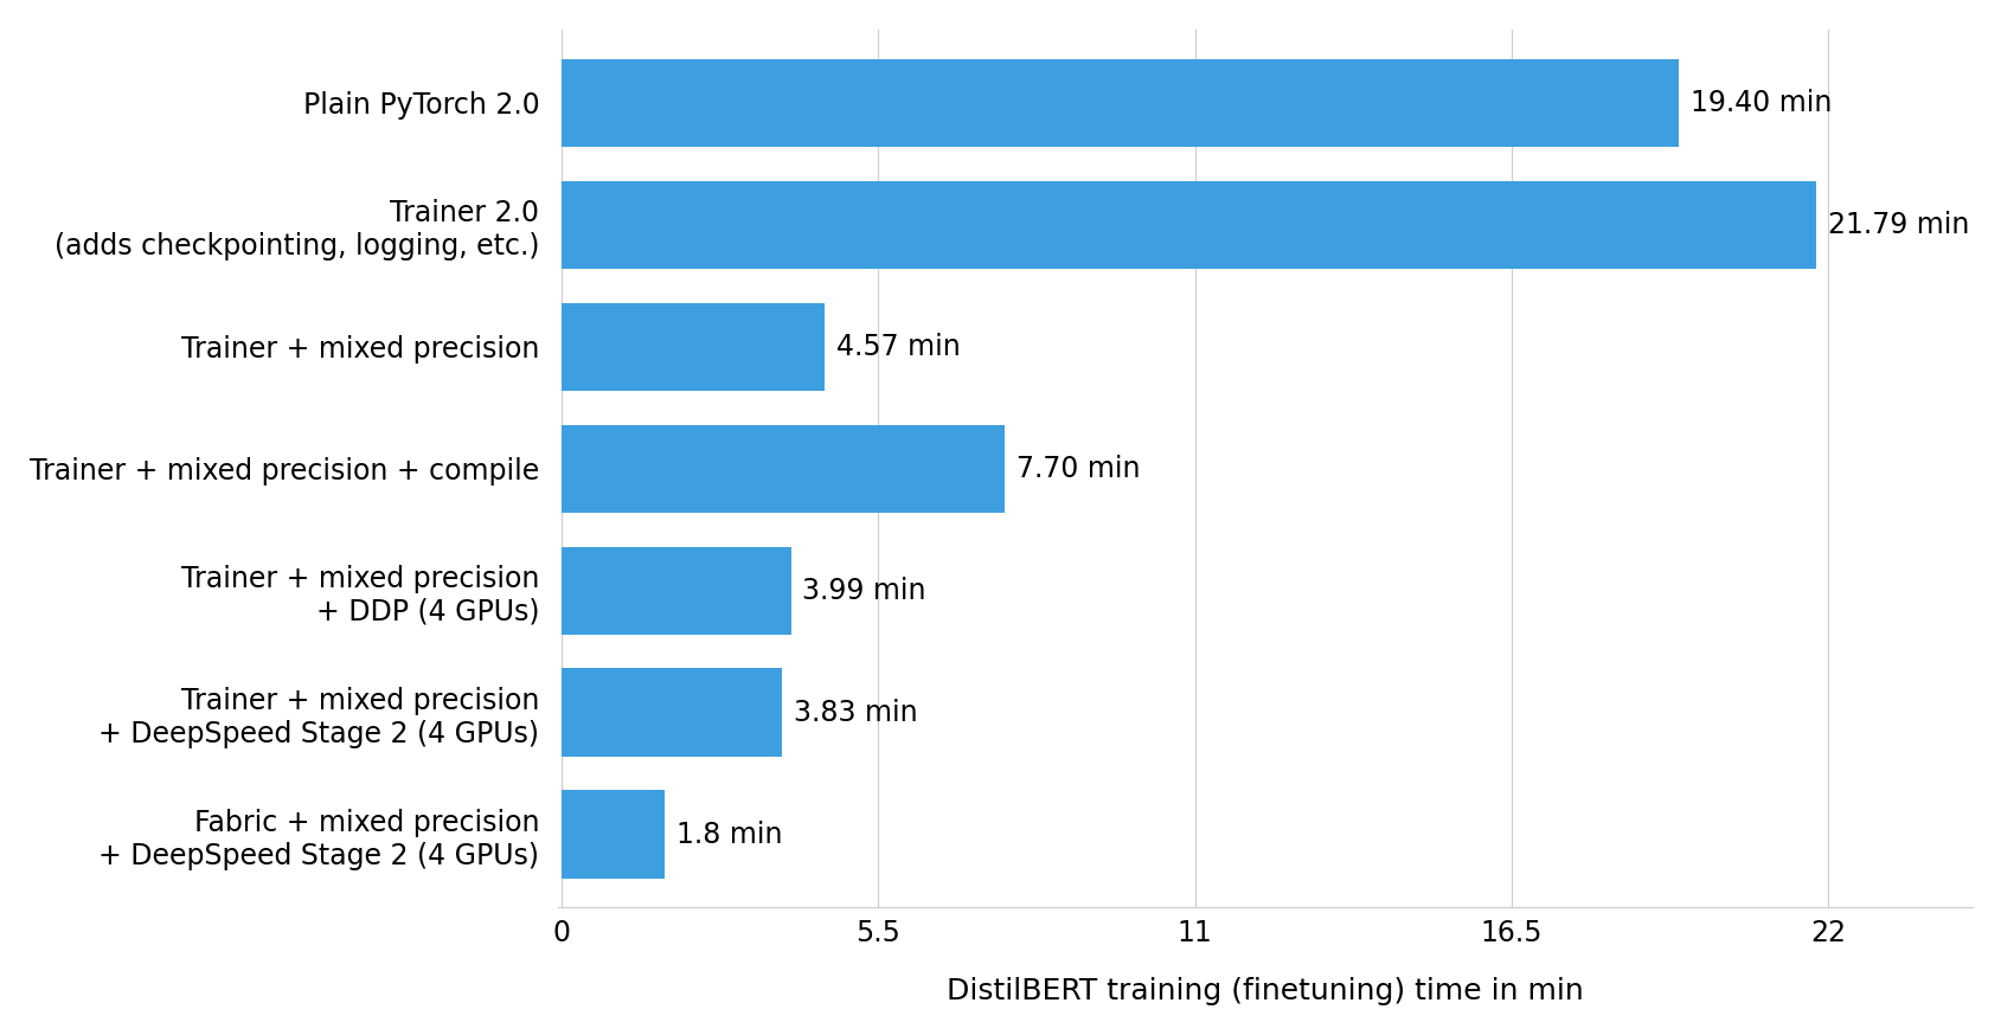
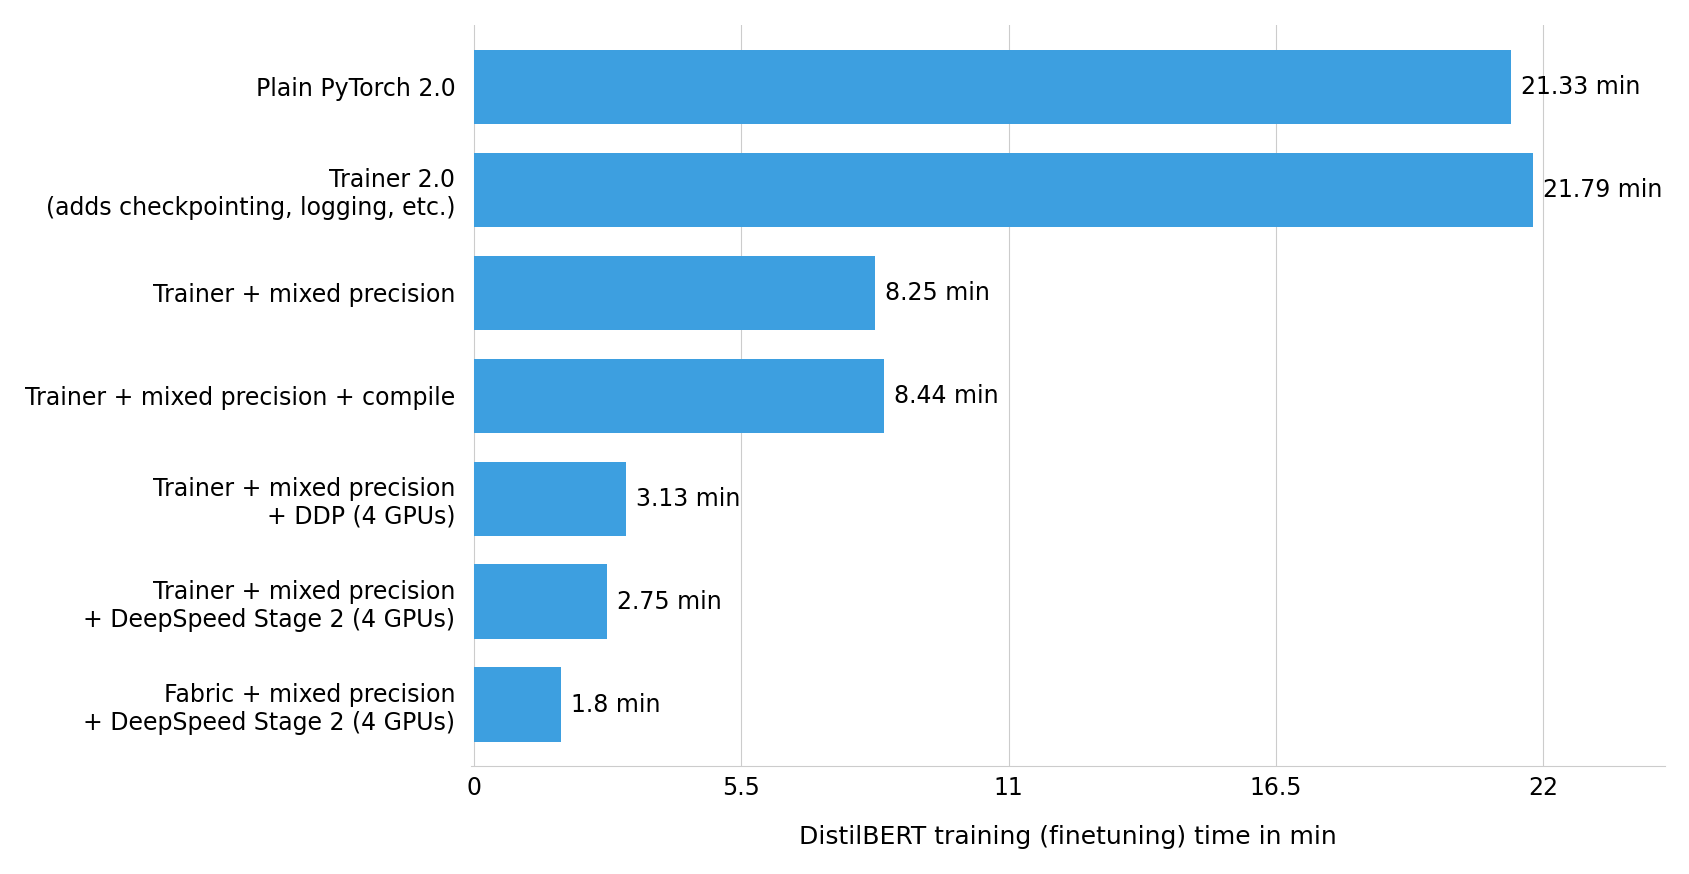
Plain PyTorch 2.0: 19.40 -> 21.33
Trainer + mixed precision: 4.57 -> 8.25
Trainer + mixed precision + compile: 7.70 -> 8.44
Trainer + mixed precision + DDP (4 GPUs): 3.99 -> 3.13
Trainer + mixed precision + DeepSpeed Stage 2 (4 GPUs): 3.83 -> 2.75
